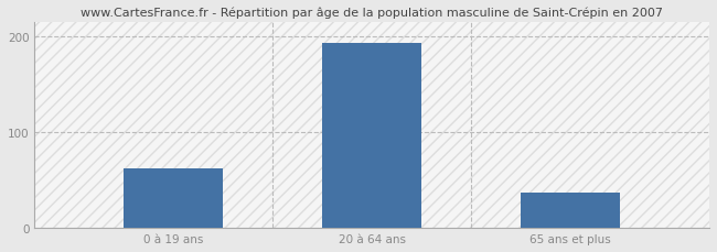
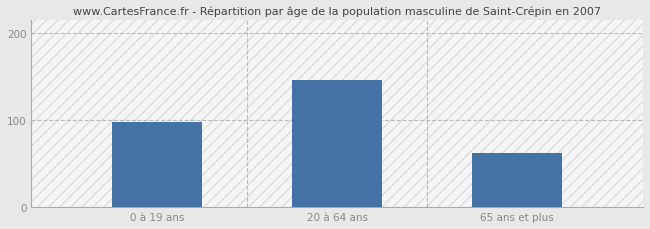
0 à 19 ans: 62 -> 98
20 à 64 ans: 193 -> 146
65 ans et plus: 37 -> 62
